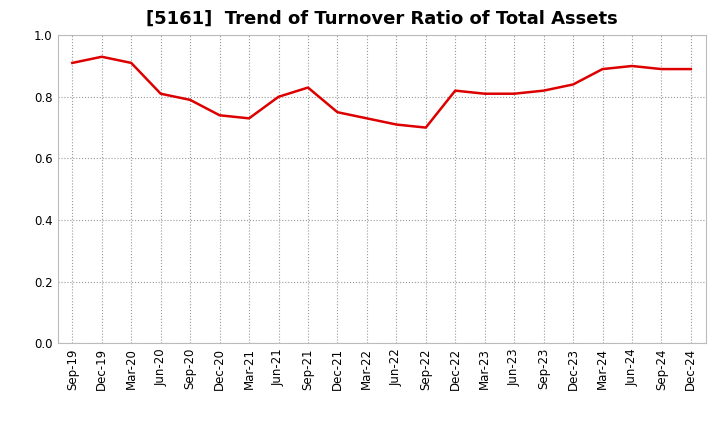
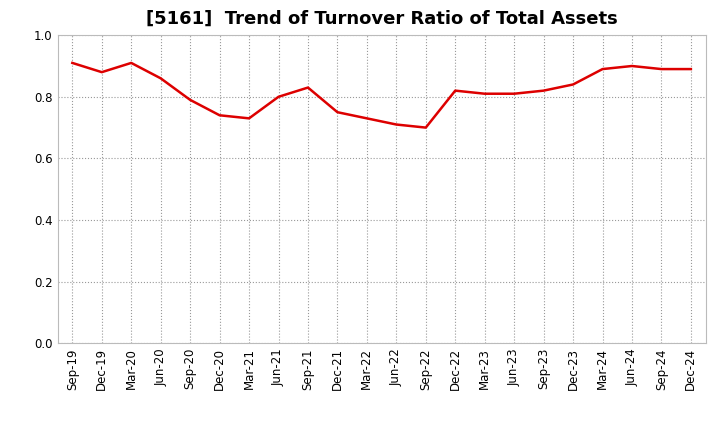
Dec-19: 0.93 -> 0.88
Jun-20: 0.81 -> 0.86
